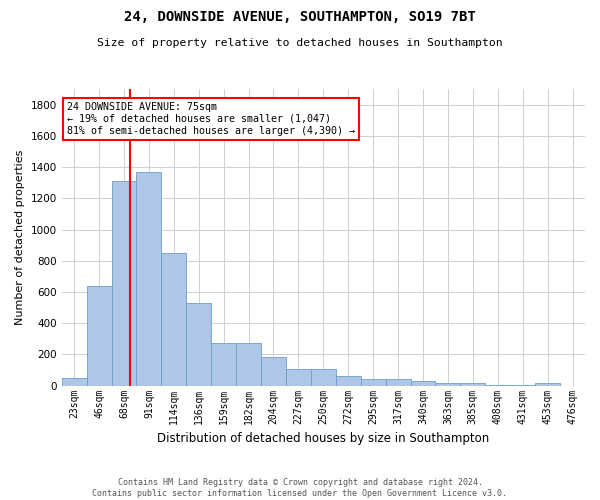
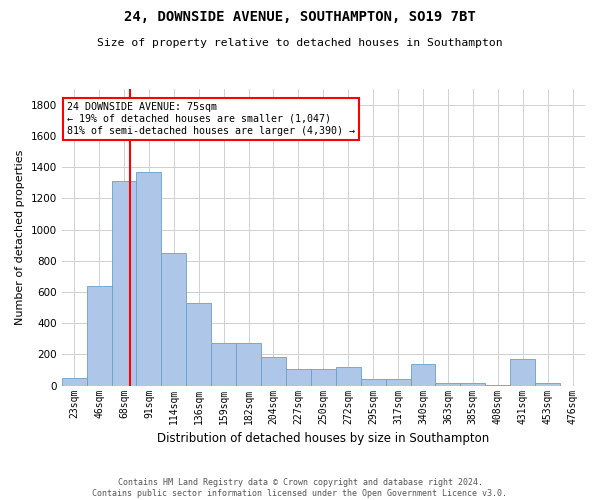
272sqm: 60 -> 120
340sqm: 30 -> 140
431sqm: 0 -> 170
